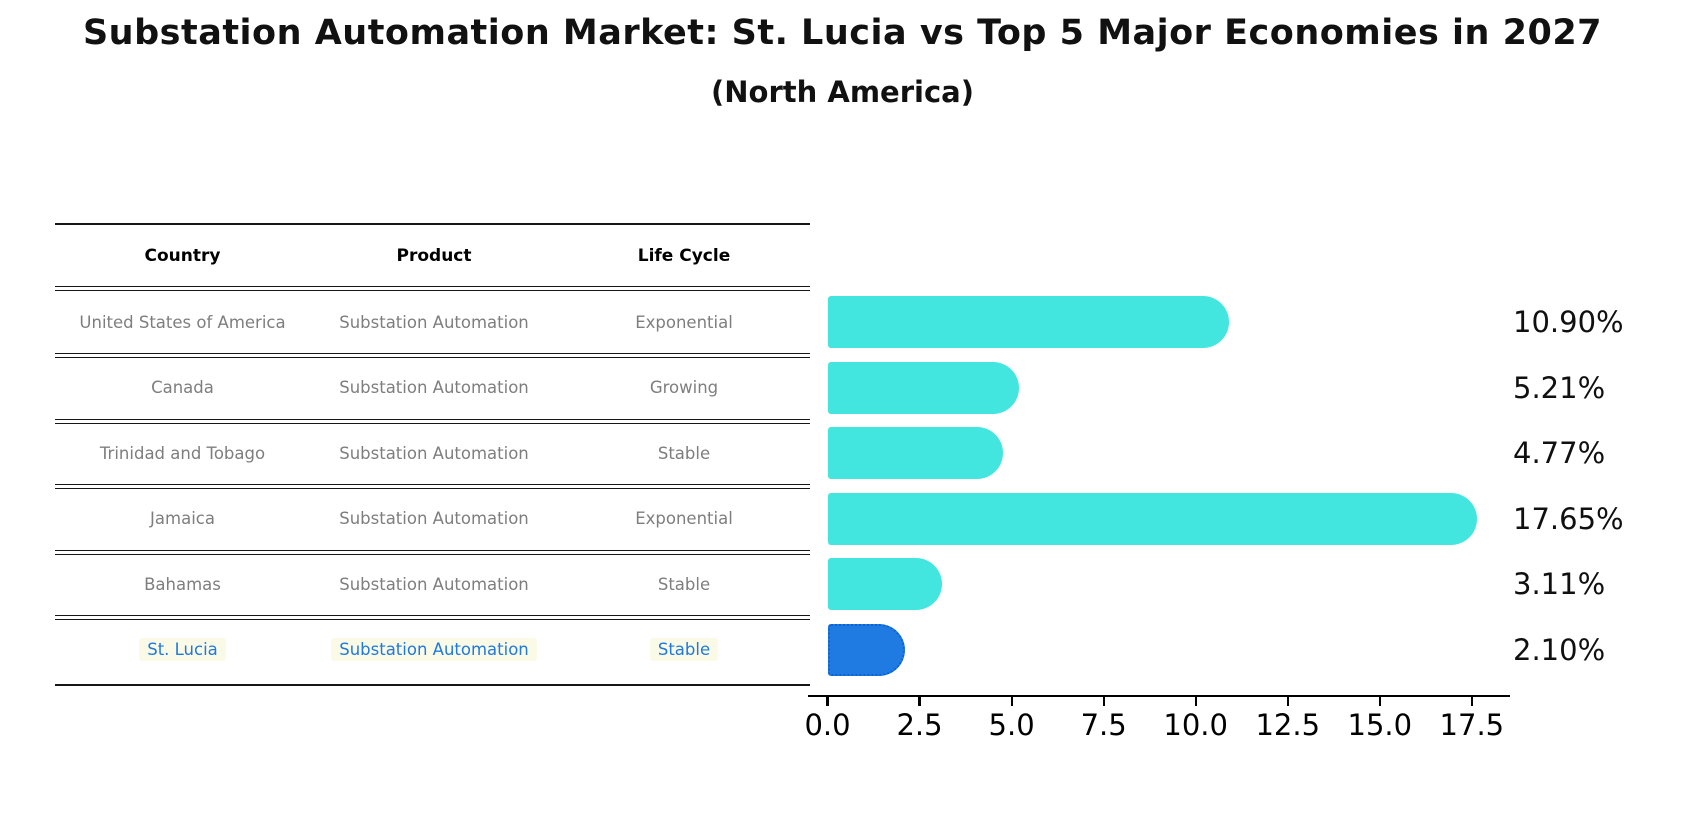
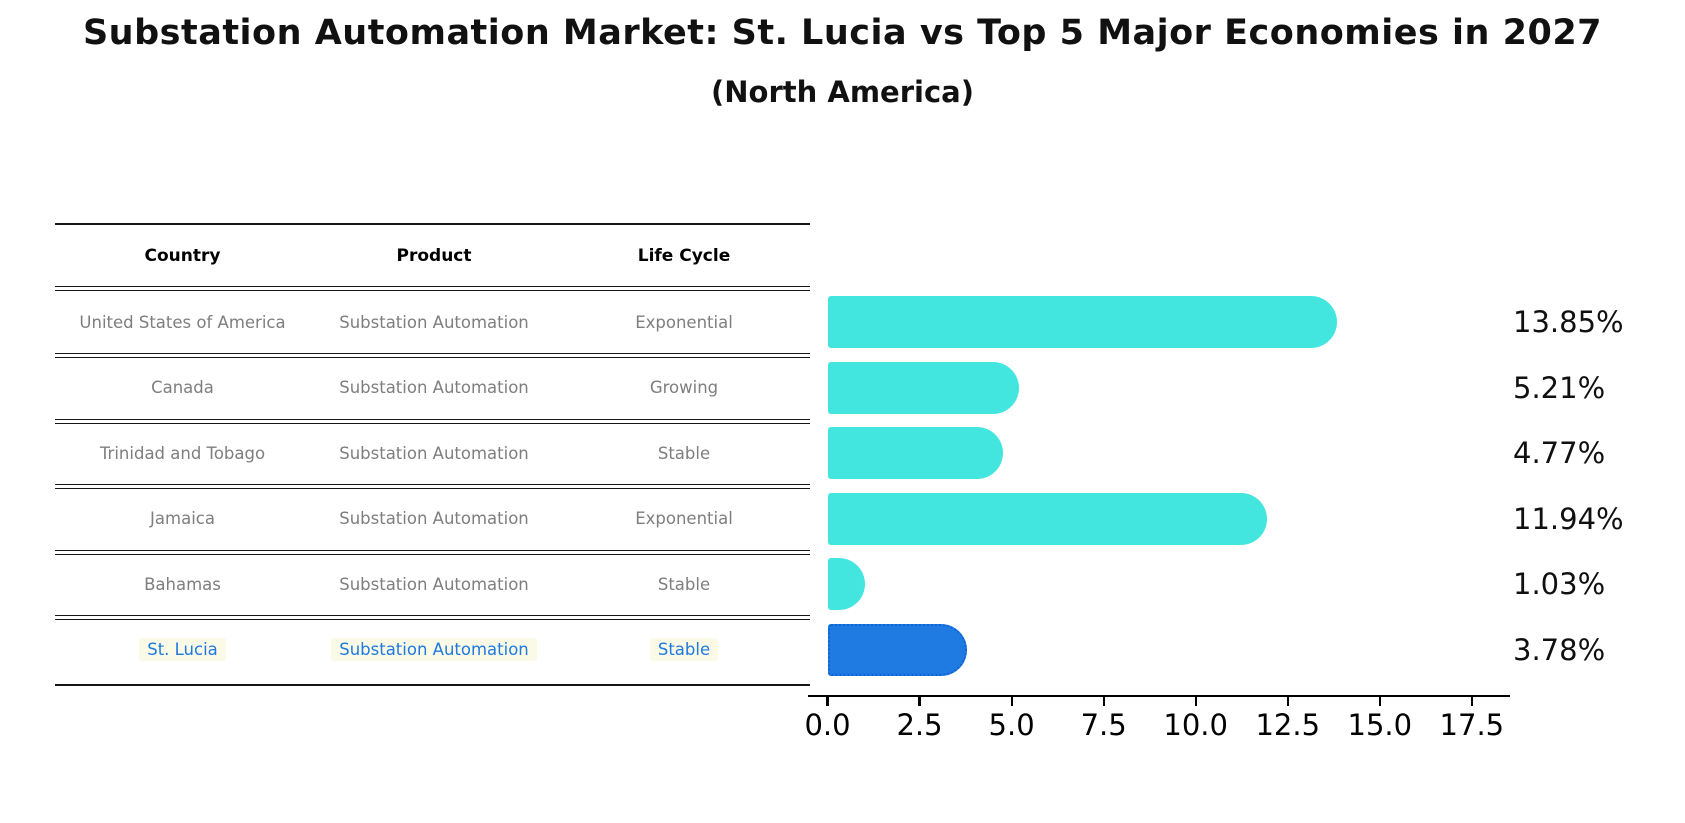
United States of America: 10.90% -> 13.85%
Jamaica: 17.65% -> 11.94%
Bahamas: 3.11% -> 1.03%
St. Lucia: 2.10% -> 3.78%
